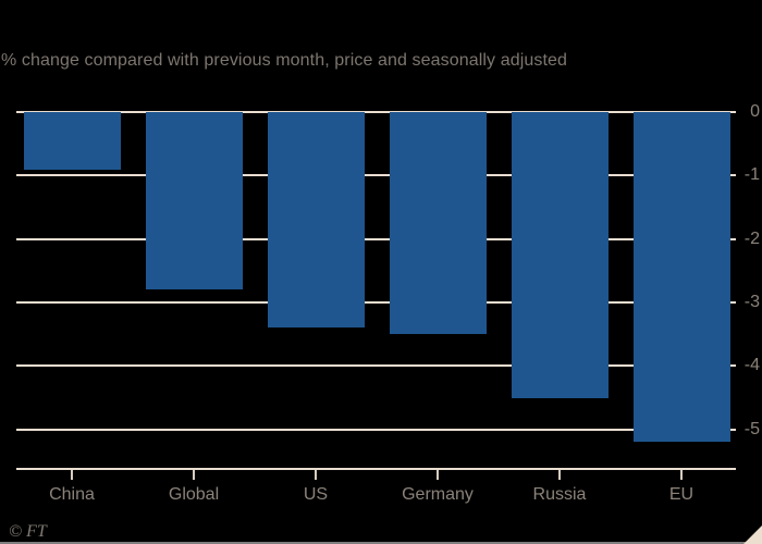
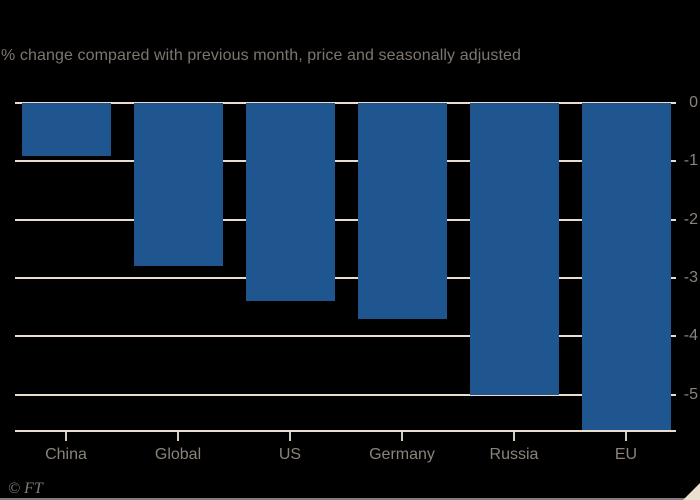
Germany: -3.5 -> -3.7
Russia: -4.5 -> -5.0
EU: -5.2 -> -5.6
